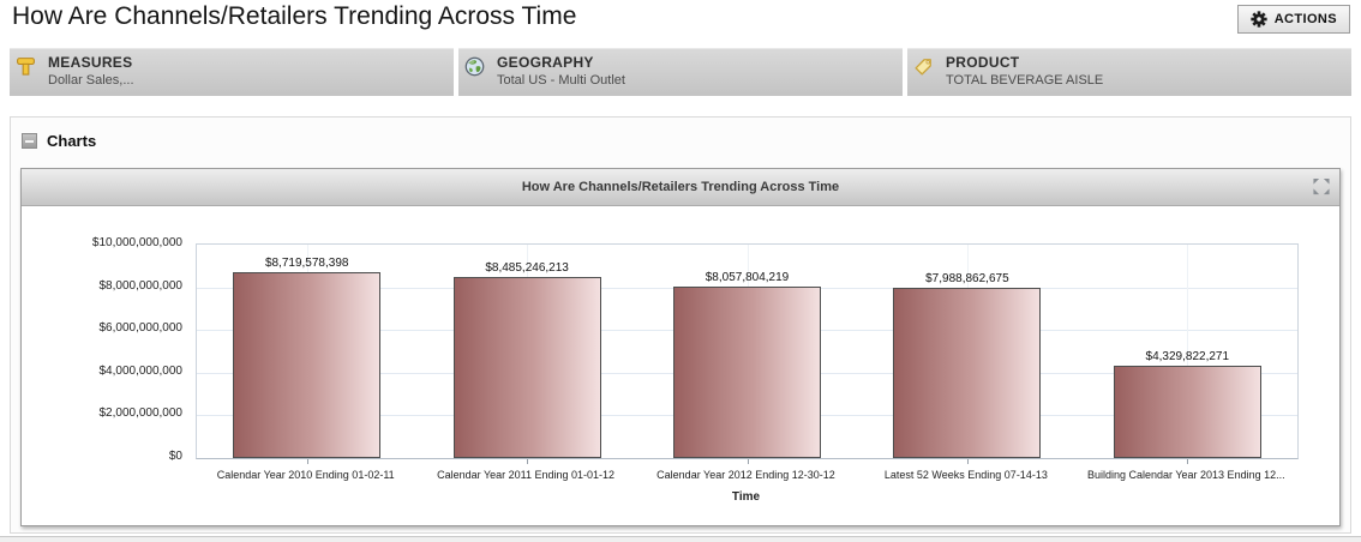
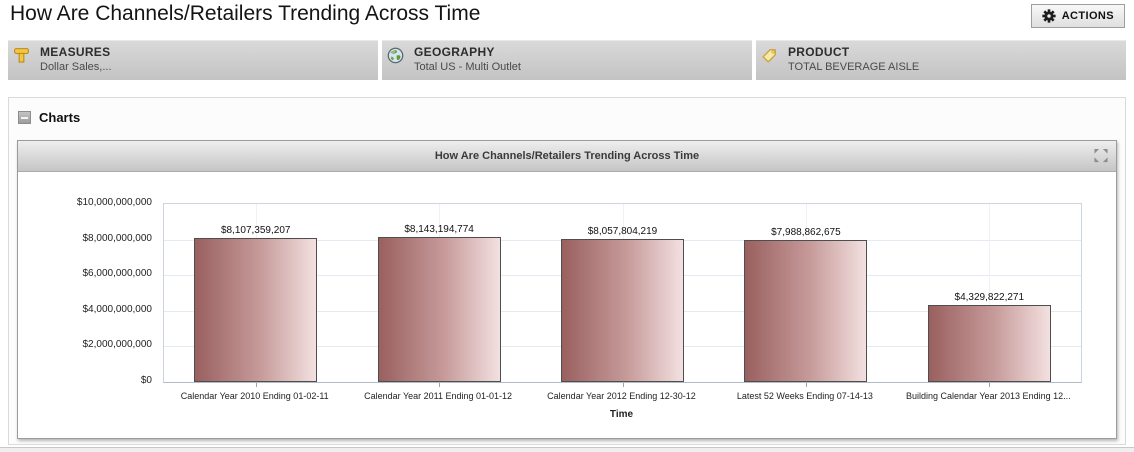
Calendar Year 2010 Ending 01-02-11: $8,719,578,398 -> $8,107,359,207
Calendar Year 2011 Ending 01-01-12: $8,485,246,213 -> $8,143,194,774
